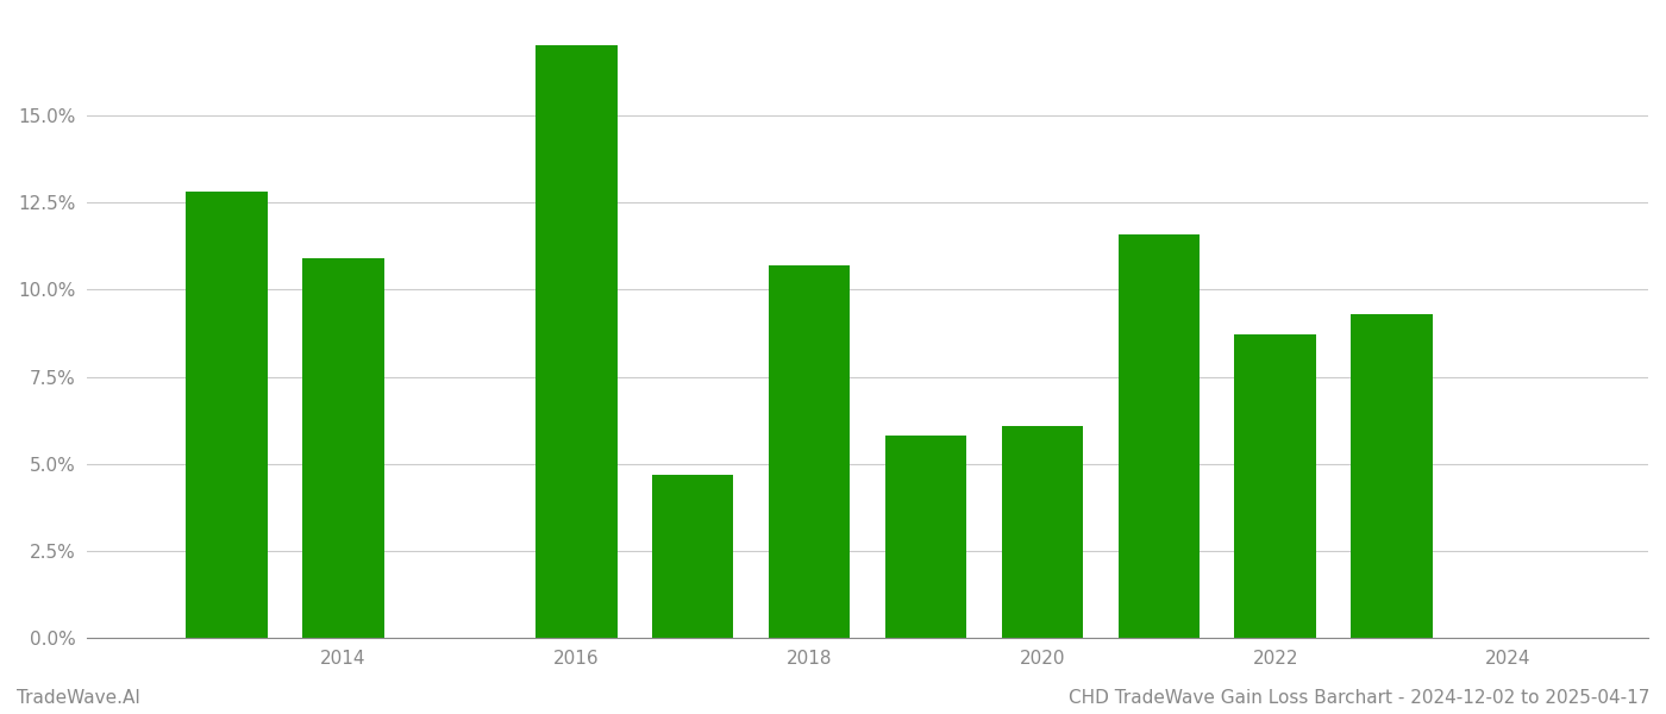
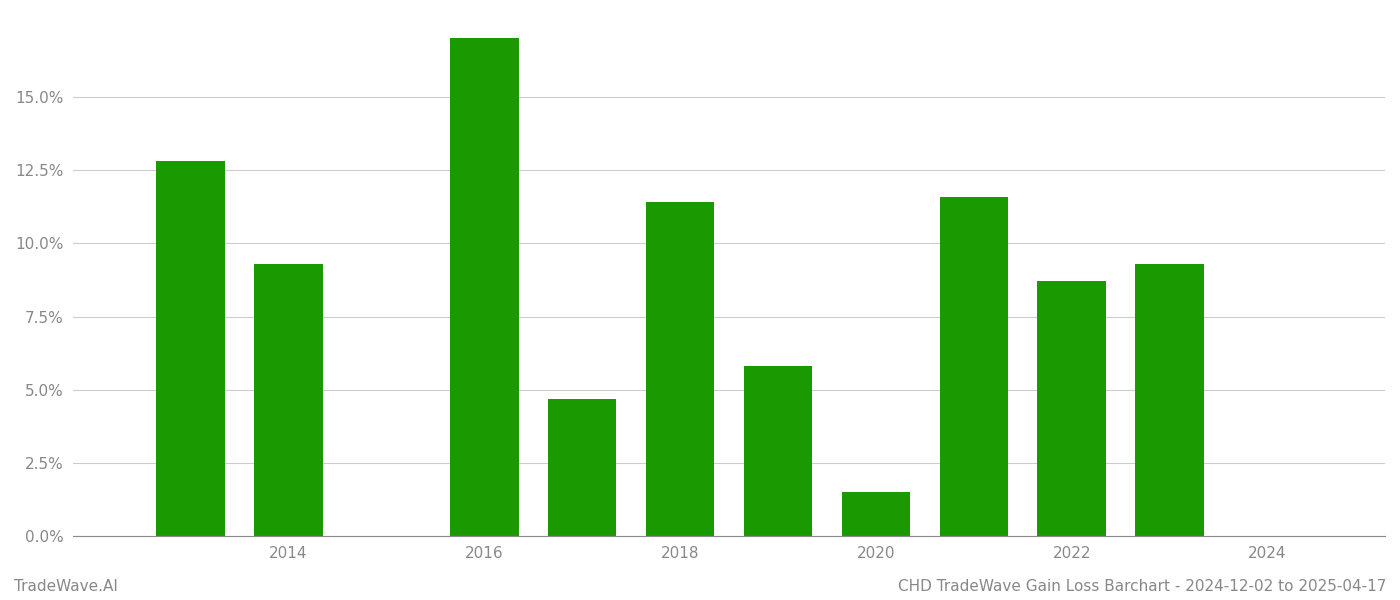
2014: 10.9% -> 9.3%
2018: 10.7% -> 11.4%
2020: 6.1% -> 1.5%
